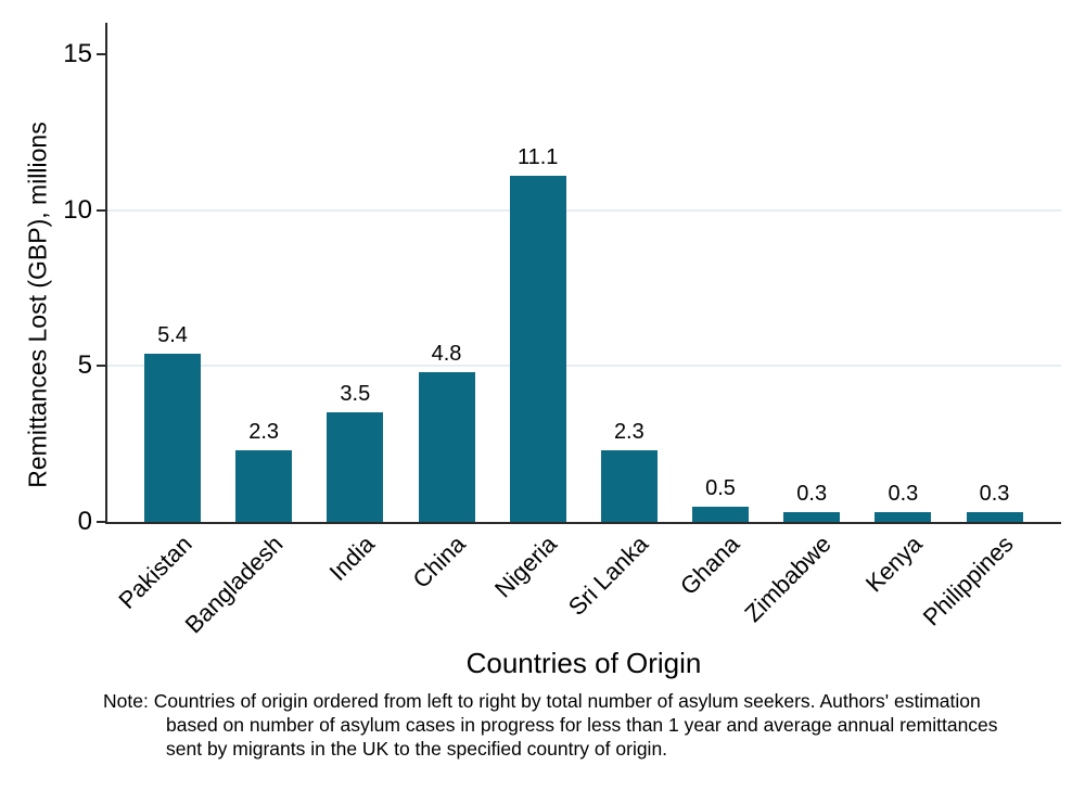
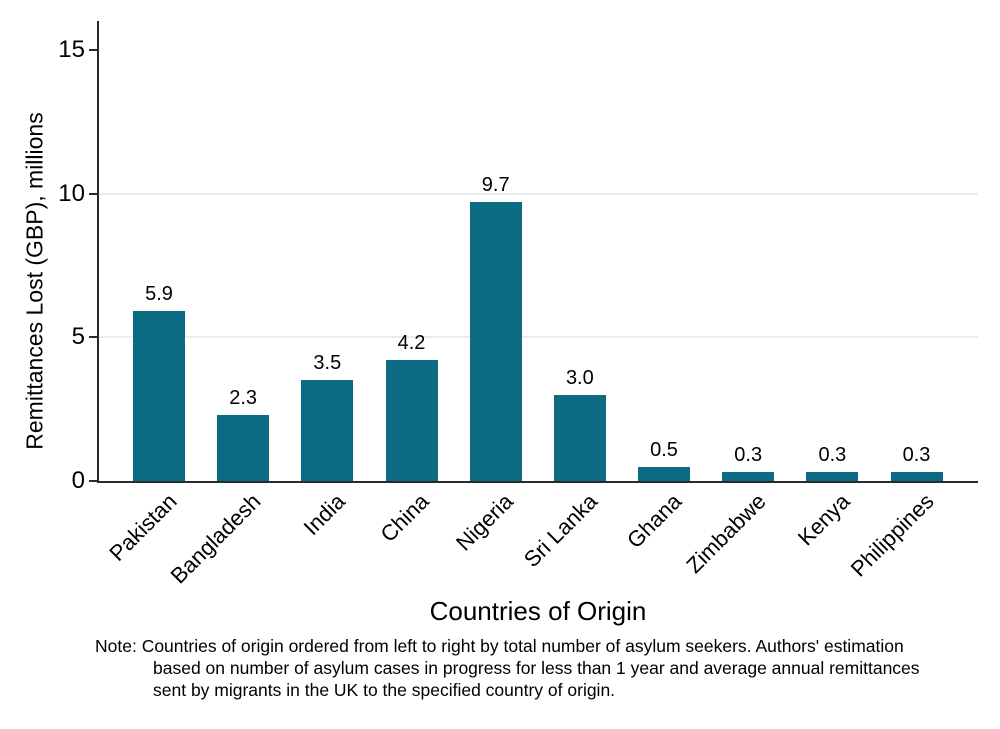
Pakistan: 5.4 -> 5.9
China: 4.8 -> 4.2
Nigeria: 11.1 -> 9.7
Sri Lanka: 2.3 -> 3.0
